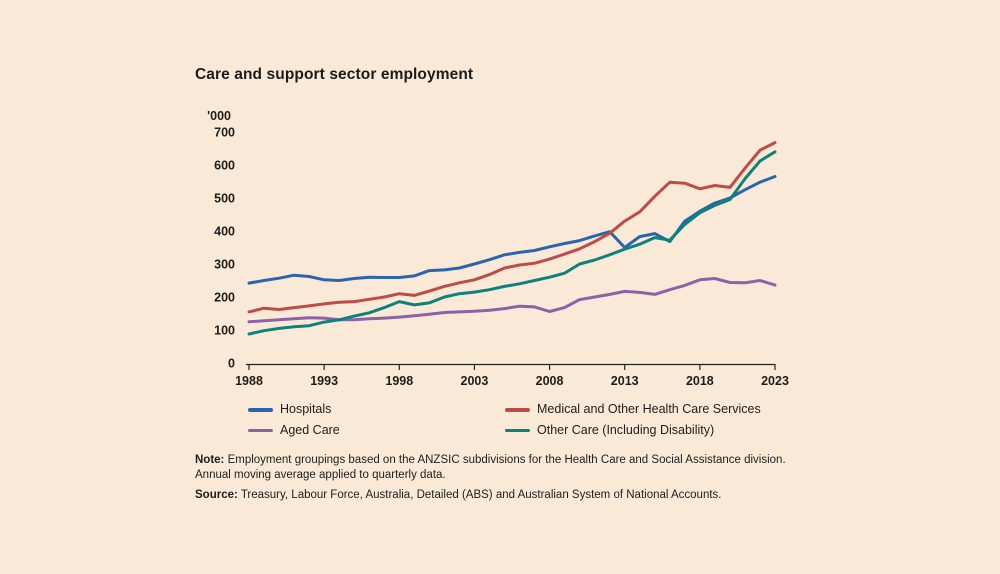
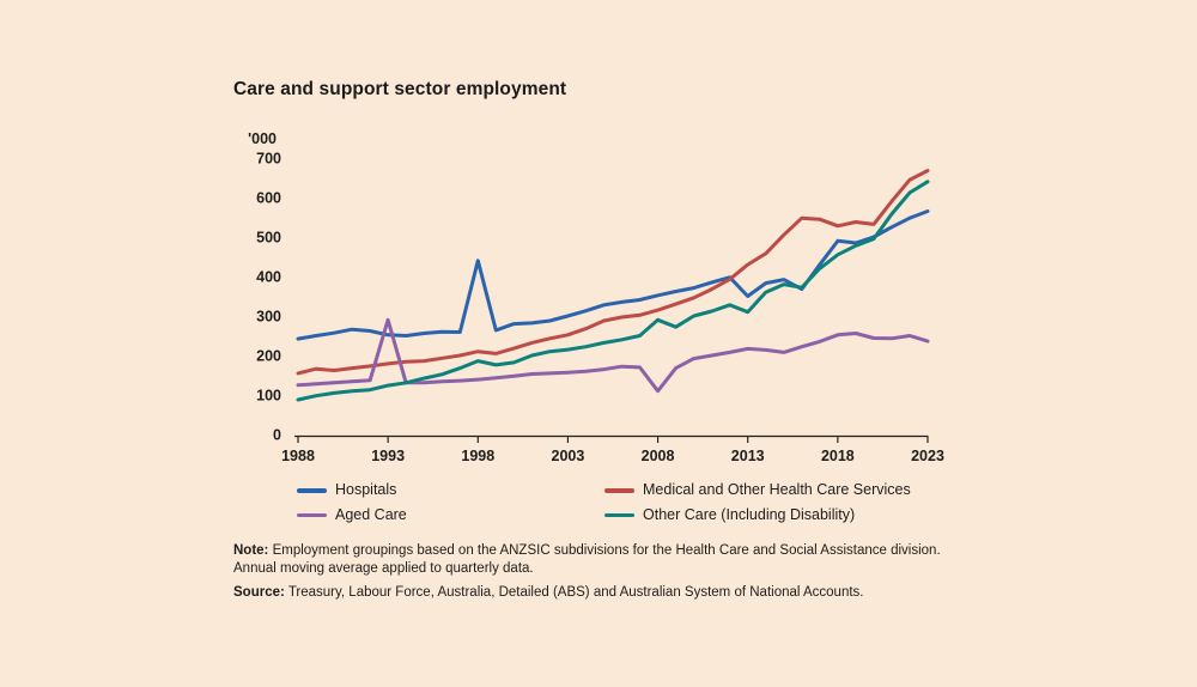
Aged Care/1993: 140 -> 290
Hospitals/1998: 260 -> 440
Aged Care/2008: 160 -> 110
Other Care (Including Disability)/2008: 260 -> 290
Other Care (Including Disability)/2013: 340 -> 310
Hospitals/2018: 460 -> 490
